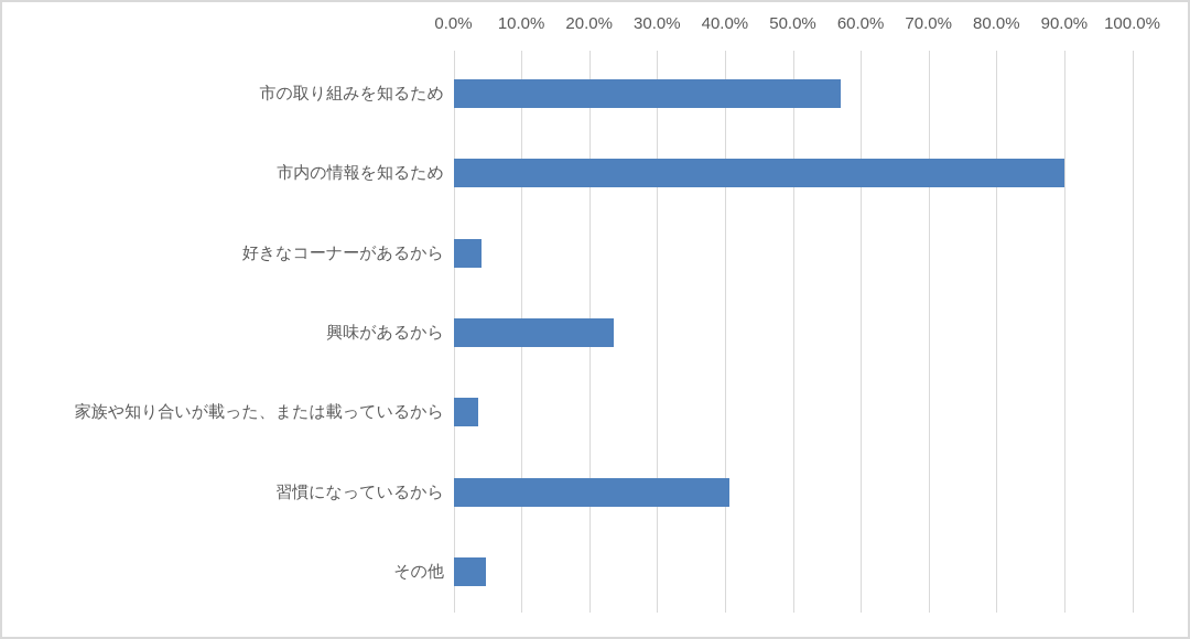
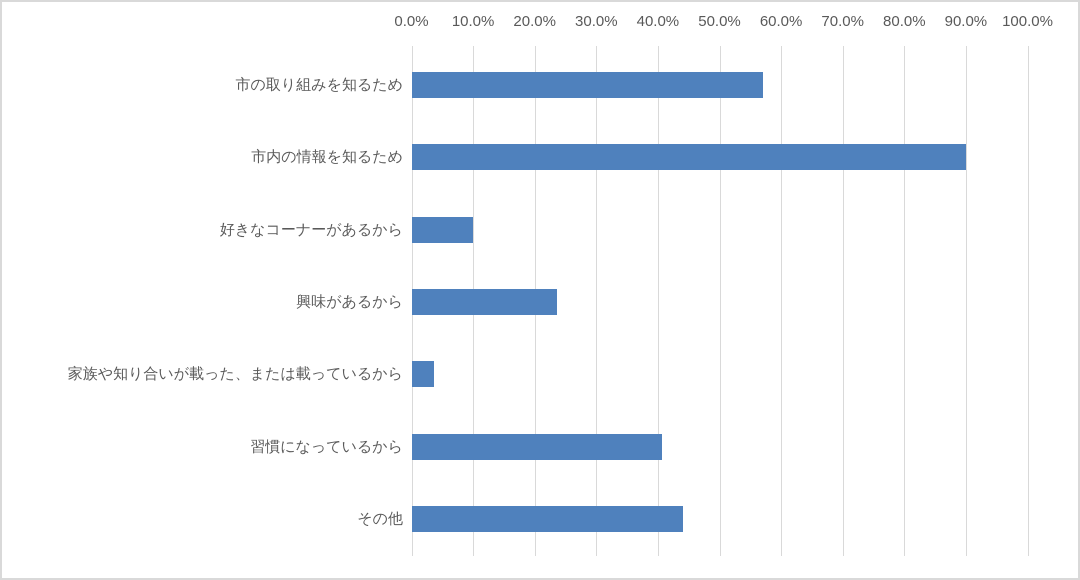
好きなコーナーがあるから: 4% -> 10%
その他: 5% -> 44%
